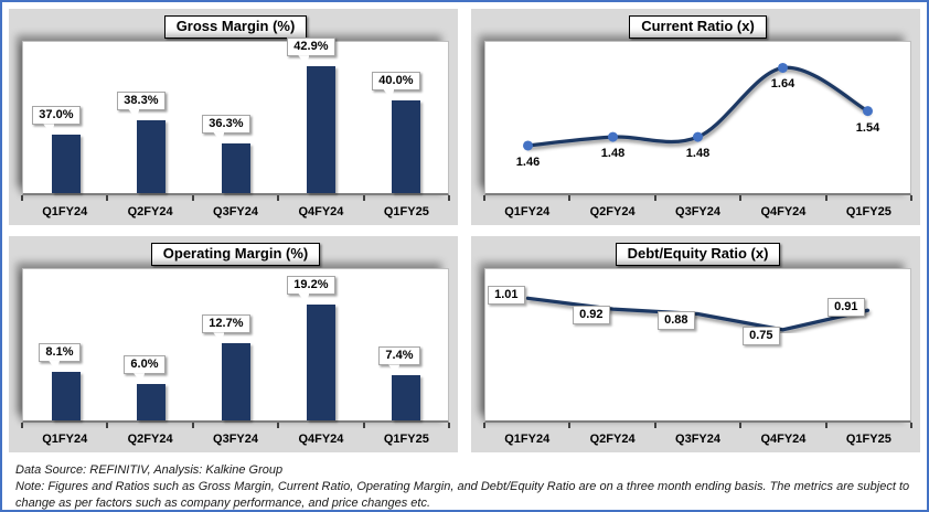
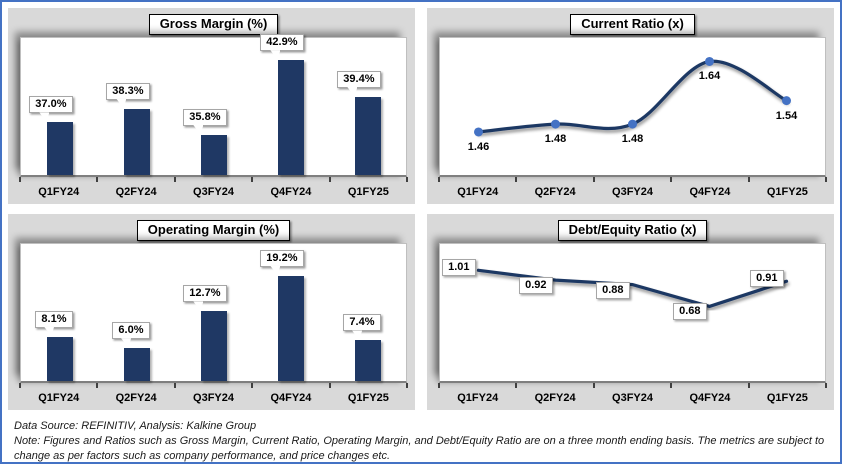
Gross Margin (%)/Q3FY24: 36.3% -> 35.8%
Gross Margin (%)/Q1FY25: 40.0% -> 39.4%
Debt/Equity Ratio (x)/Q4FY24: 0.75 -> 0.68
